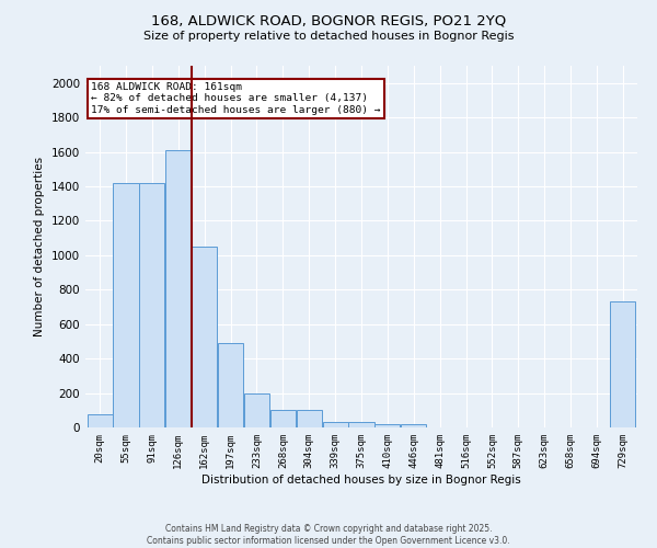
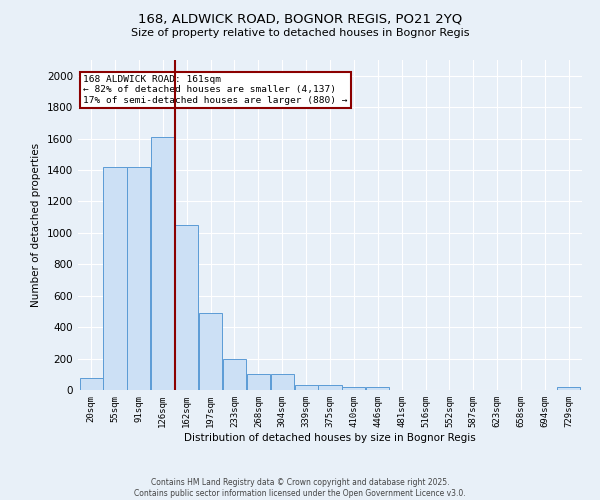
729sqm: 730 -> 20
